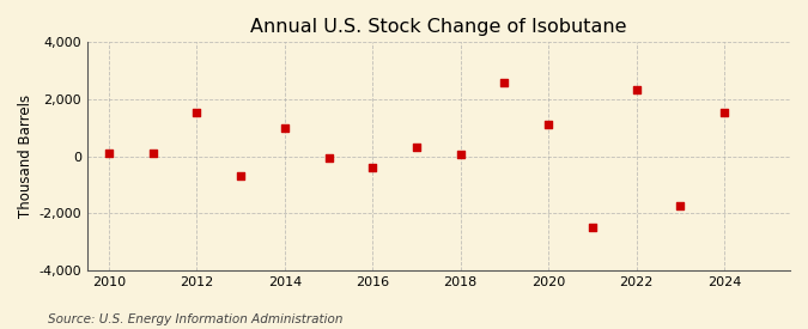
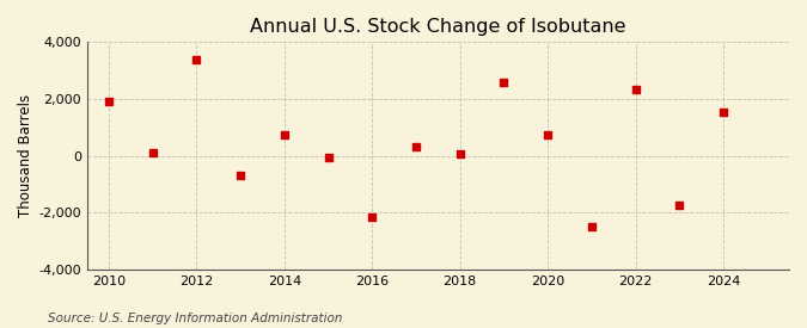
2010: 100 -> 1,900
2012: 1,550 -> 3,400
2014: 1,000 -> 750
2016: -400 -> -2,150
2020: 1,100 -> 750
